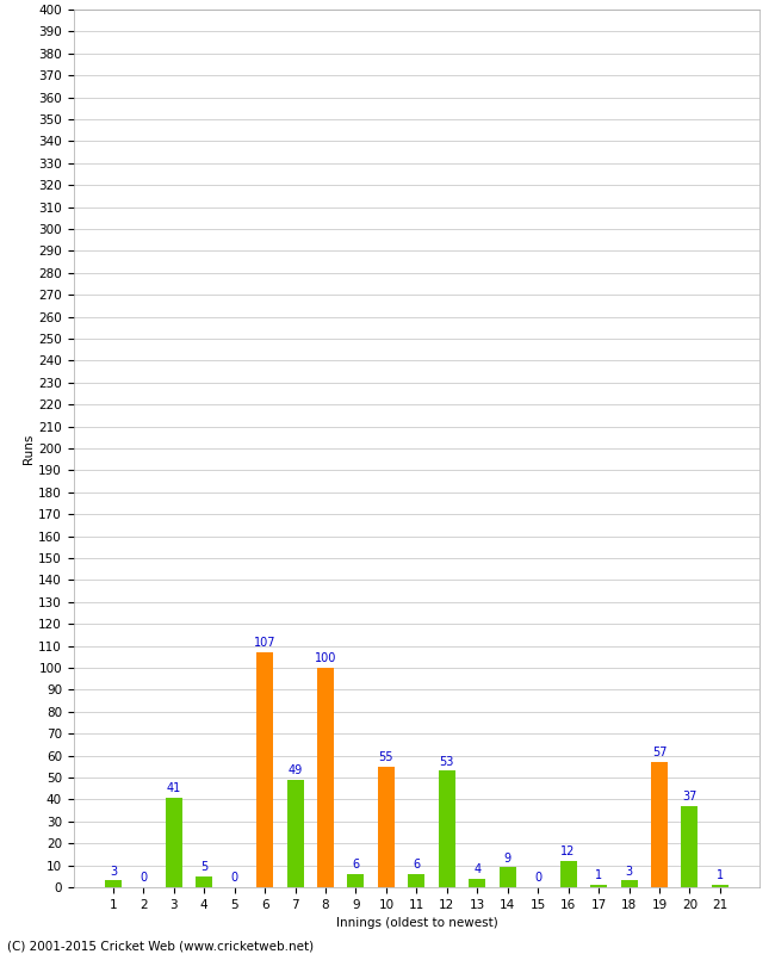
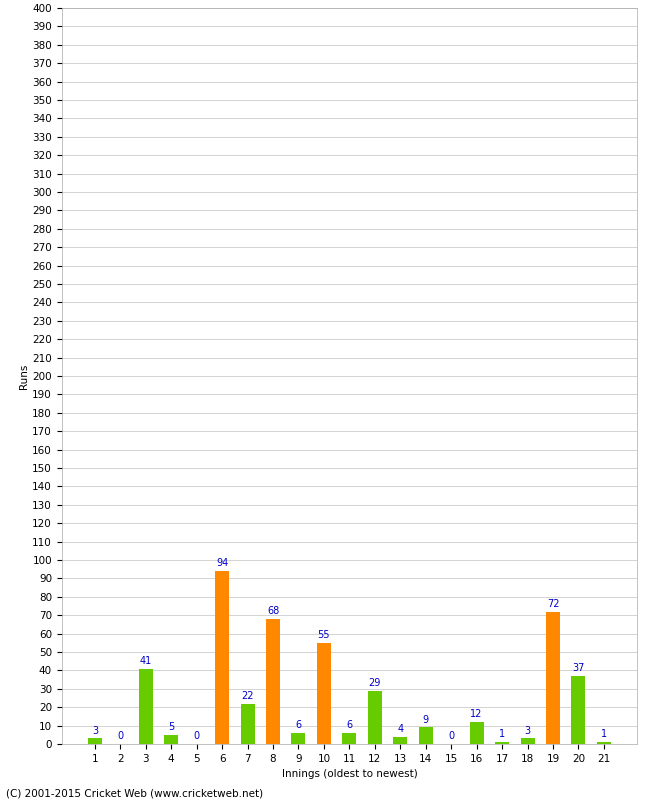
6: 107 -> 94
7: 49 -> 22
8: 100 -> 68
12: 53 -> 29
19: 57 -> 72
